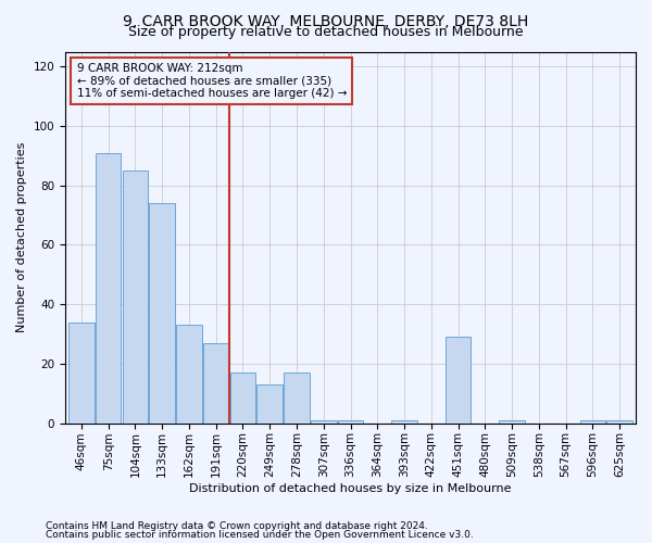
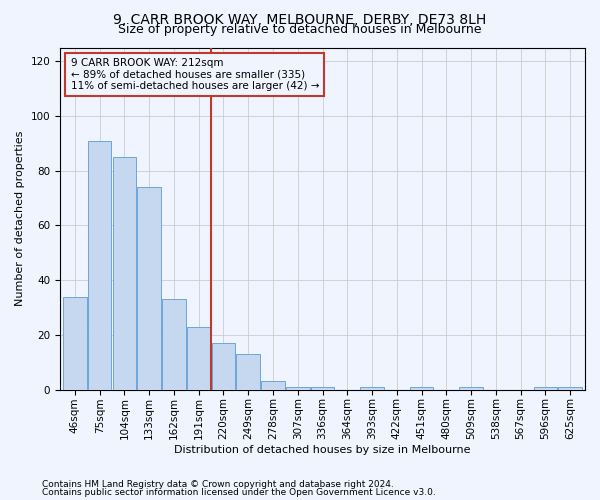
191sqm: 27 -> 23
278sqm: 17 -> 3
451sqm: 29 -> 1
